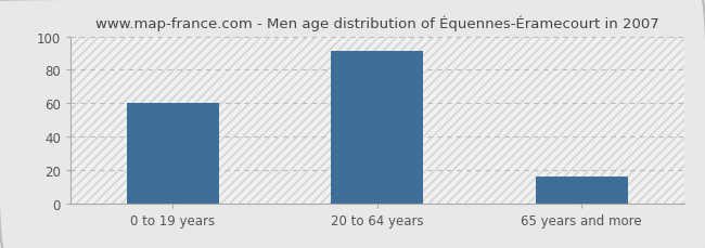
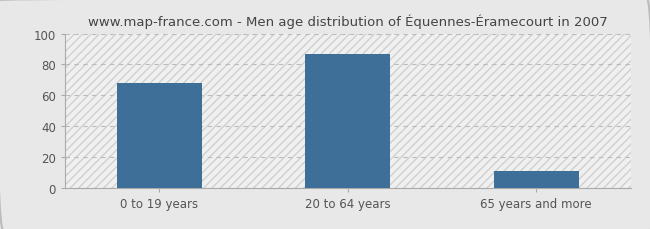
0 to 19 years: 60 -> 68
20 to 64 years: 91 -> 87
65 years and more: 16 -> 11
